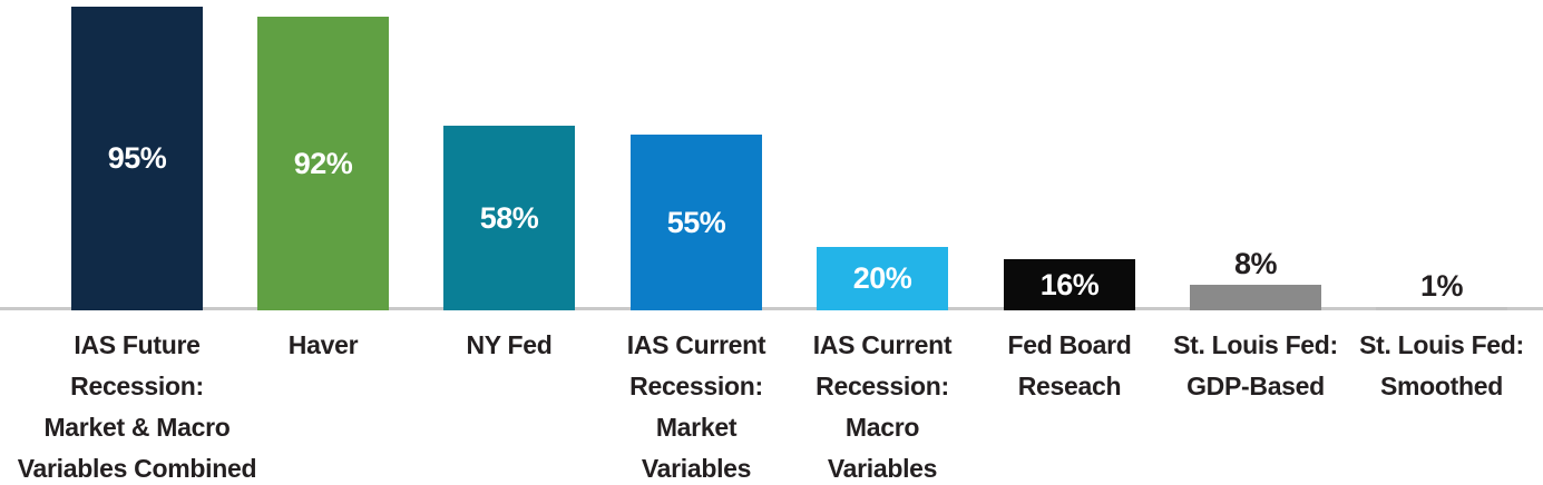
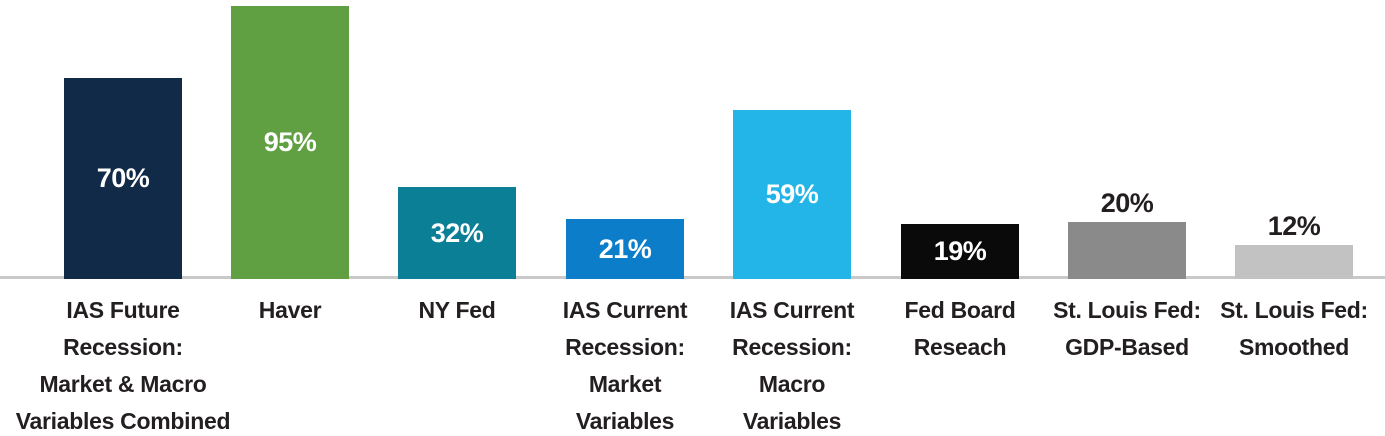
IAS Future Recession: Market & Macro Variables Combined: 95% -> 70%
Haver: 92% -> 95%
NY Fed: 58% -> 32%
IAS Current Recession: Market Variables: 55% -> 21%
IAS Current Recession: Macro Variables: 20% -> 59%
Fed Board Reseach: 16% -> 19%
St. Louis Fed: GDP-Based: 8% -> 20%
St. Louis Fed: Smoothed: 1% -> 12%
